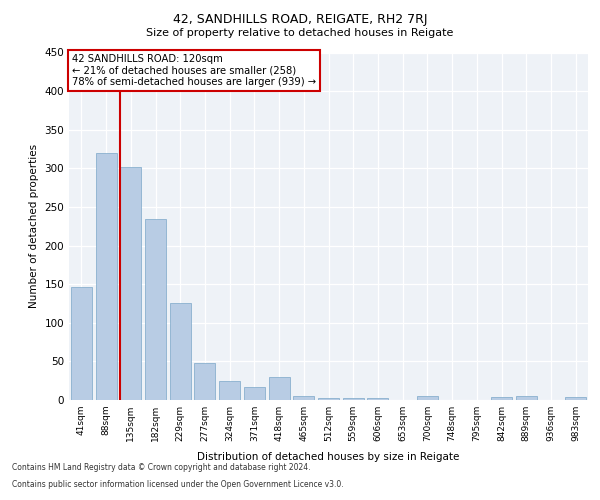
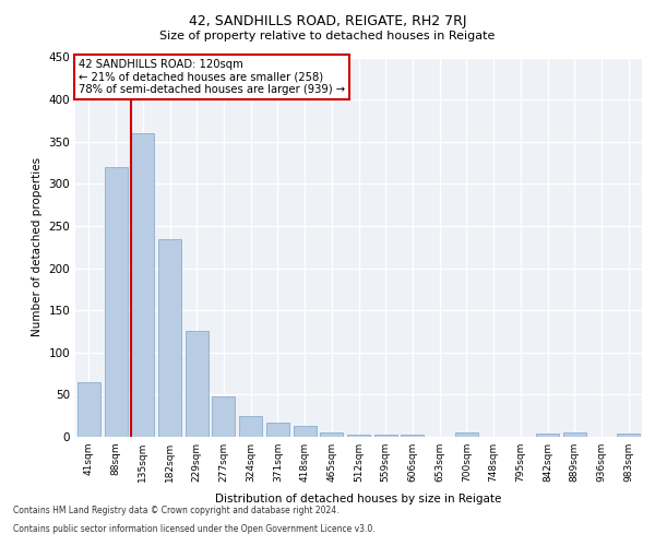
41sqm: 146 -> 65
135sqm: 302 -> 360
418sqm: 30 -> 13
